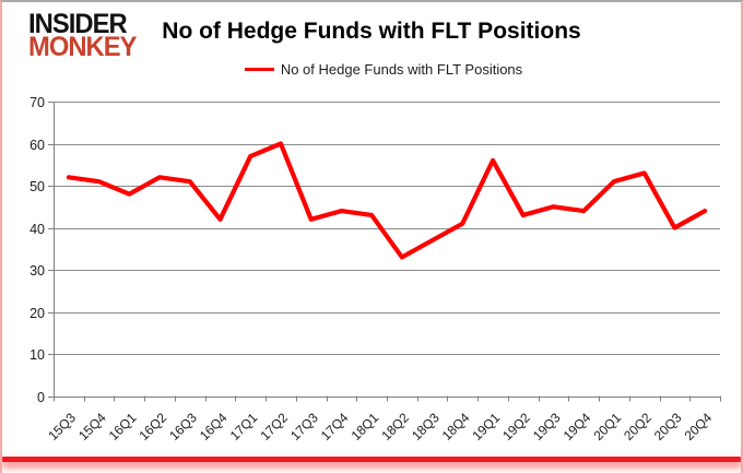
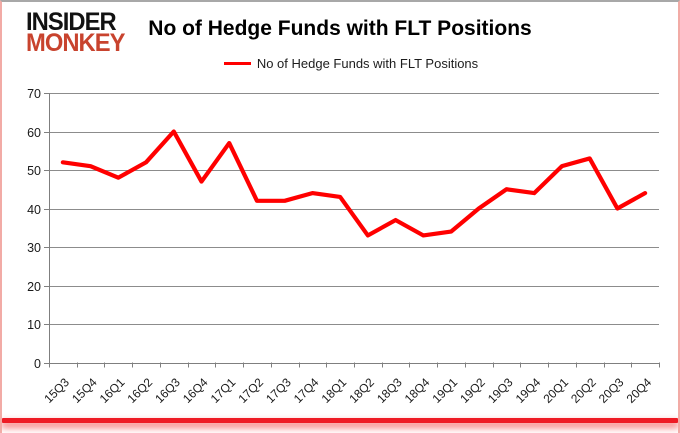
16Q3: 51 -> 60
16Q4: 42 -> 47
17Q2: 60 -> 42
18Q4: 41 -> 33
19Q1: 56 -> 34
19Q2: 43 -> 40
